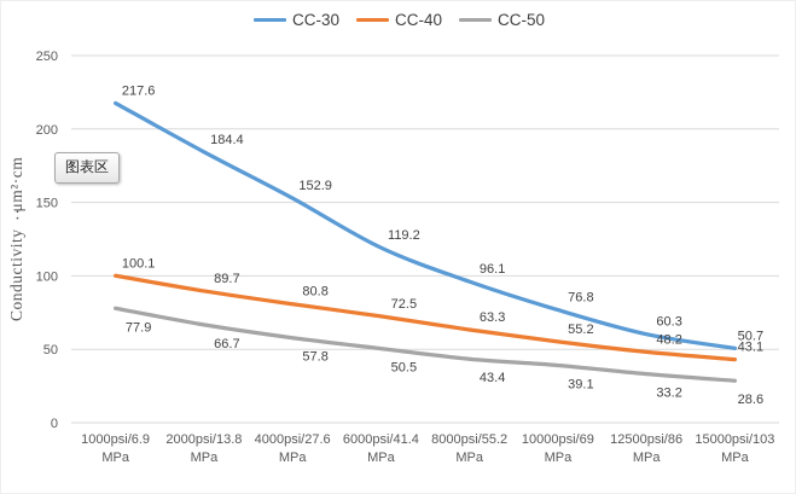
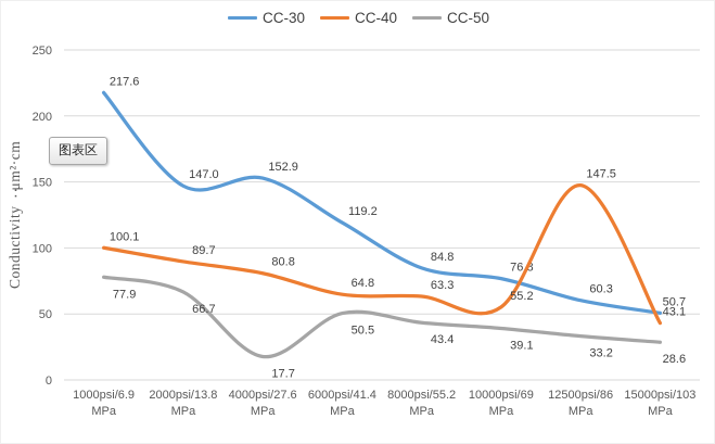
CC-30/2000psi/13.8 MPa: 184.4 -> 147.0
CC-50/4000psi/27.6 MPa: 57.8 -> 17.7
CC-40/6000psi/41.4 MPa: 72.5 -> 64.8
CC-30/8000psi/55.2 MPa: 96.1 -> 84.8
CC-40/12500psi/86 MPa: 48.2 -> 147.5
